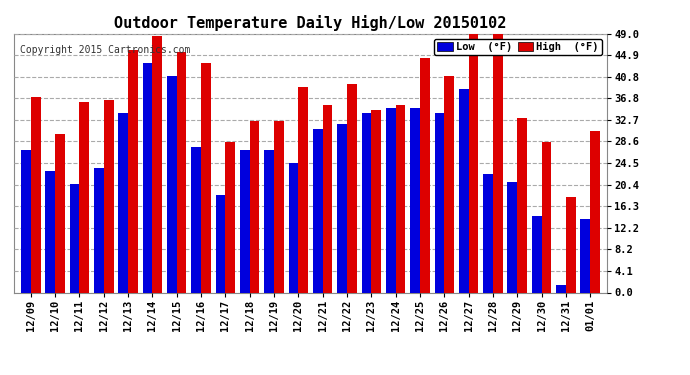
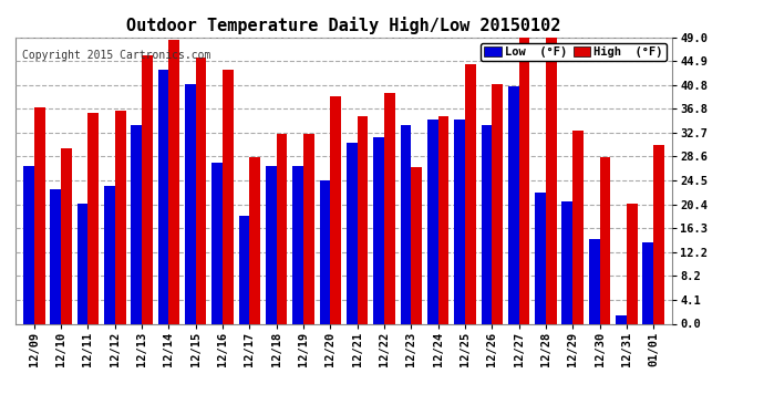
High (°F)/12/23: 34.5 -> 26.8
Low (°F)/12/27: 38.5 -> 40.6
High (°F)/12/31: 18.0 -> 20.6
